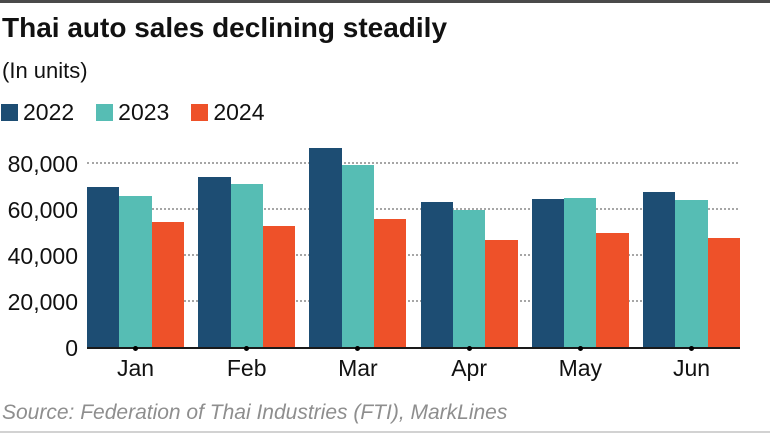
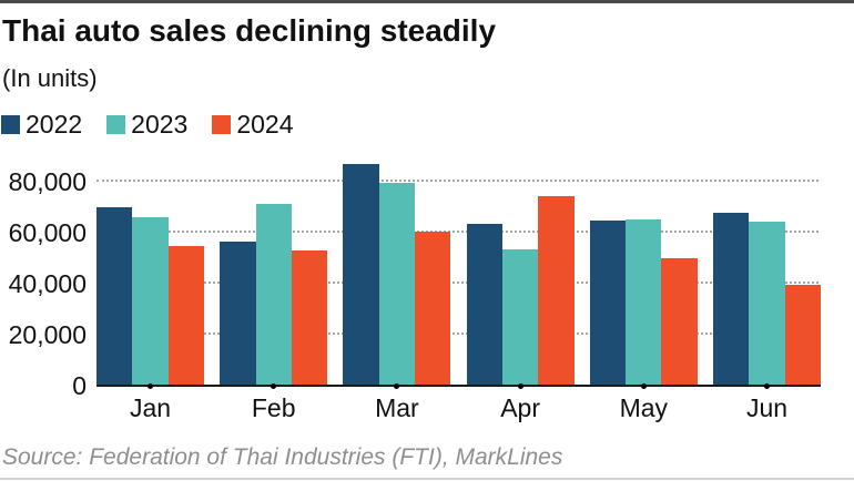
2022/Feb: 74000 -> 56000
2024/Mar: 56000 -> 60000
2023/Apr: 60000 -> 53000
2024/Apr: 46000 -> 74000
2024/Jun: 48000 -> 39000
